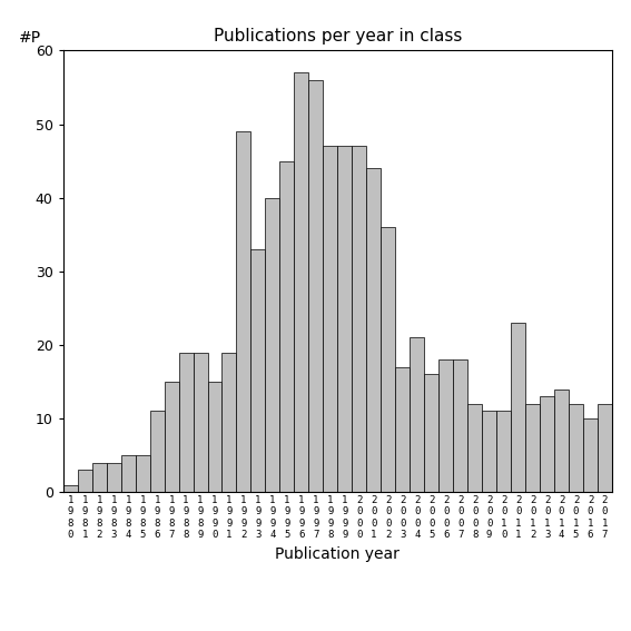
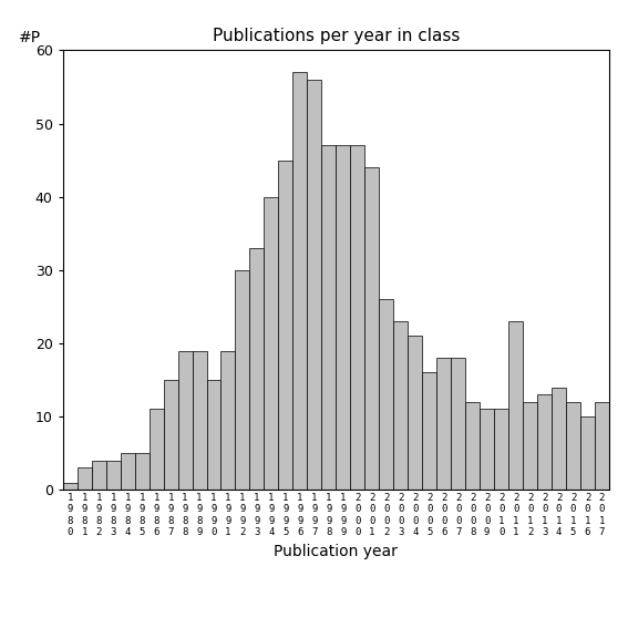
1 9 9 2: 49 -> 30
2 0 0 2: 36 -> 26
2 0 0 3: 17 -> 23
